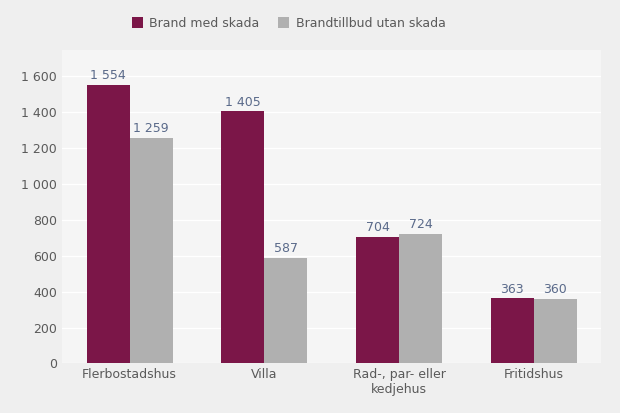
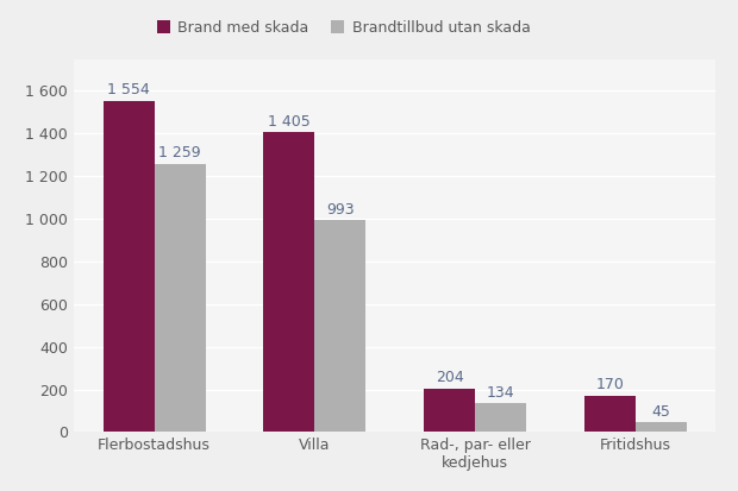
Brandtillbud utan skada/Villa: 587 -> 993
Brand med skada/Rad-, par- eller kedjehus: 704 -> 204
Brandtillbud utan skada/Rad-, par- eller kedjehus: 724 -> 134
Brand med skada/Fritidshus: 363 -> 170
Brandtillbud utan skada/Fritidshus: 360 -> 45
